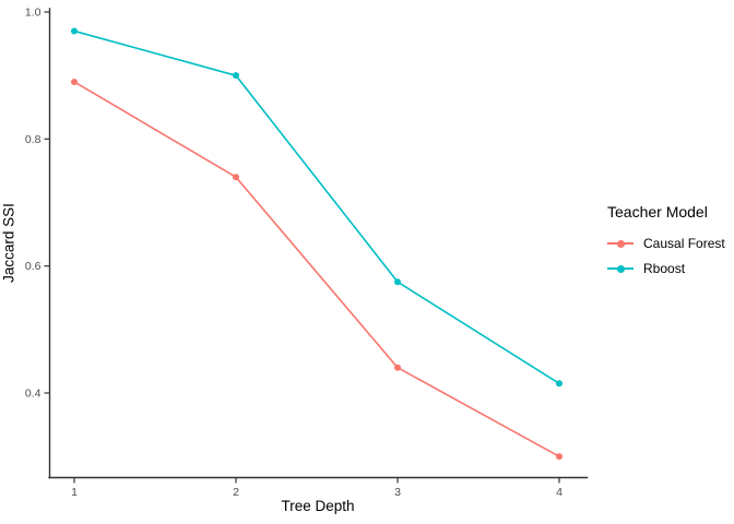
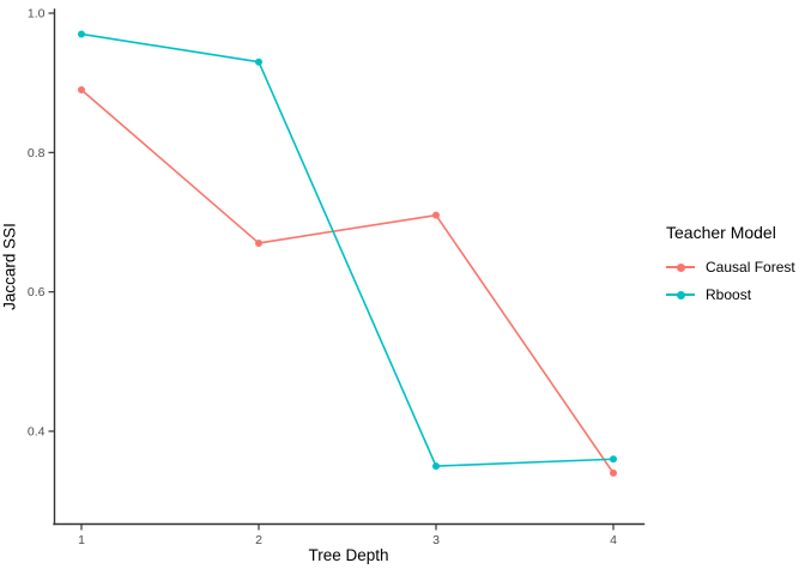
Causal Forest/2: 0.74 -> 0.67
Rboost/2: 0.90 -> 0.93
Causal Forest/3: 0.44 -> 0.71
Rboost/3: 0.57 -> 0.35
Causal Forest/4: 0.30 -> 0.34
Rboost/4: 0.41 -> 0.36
